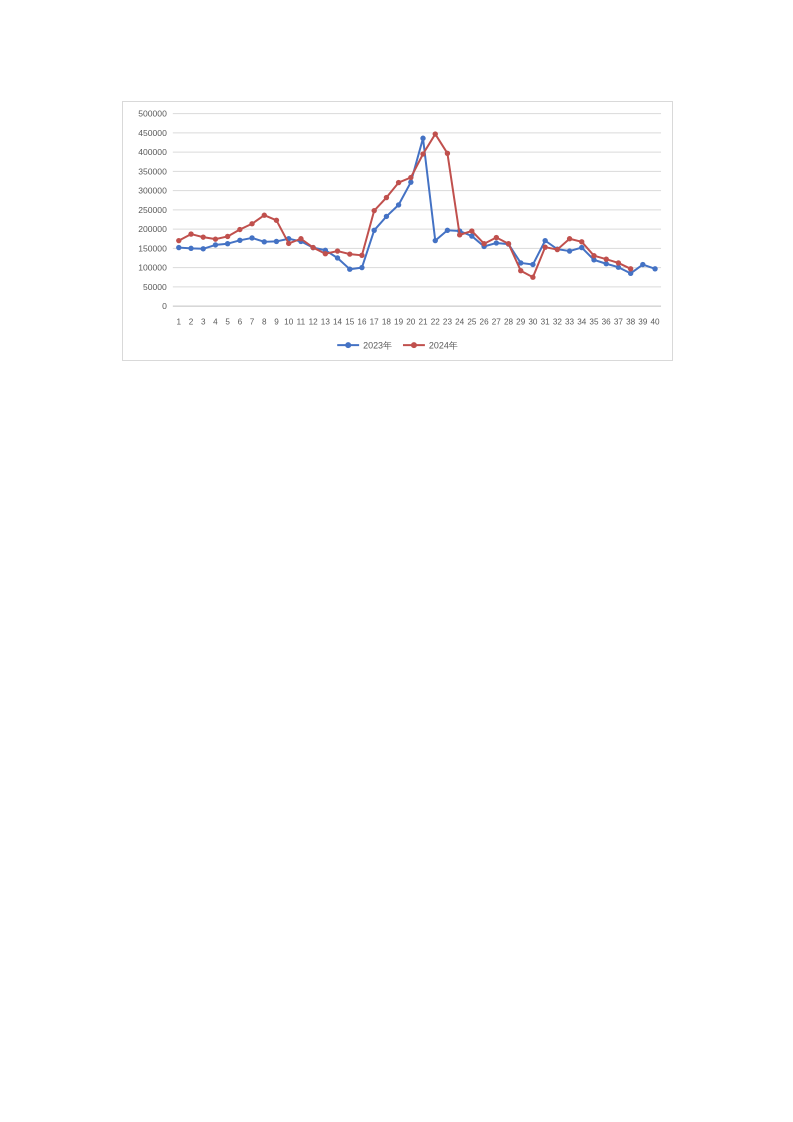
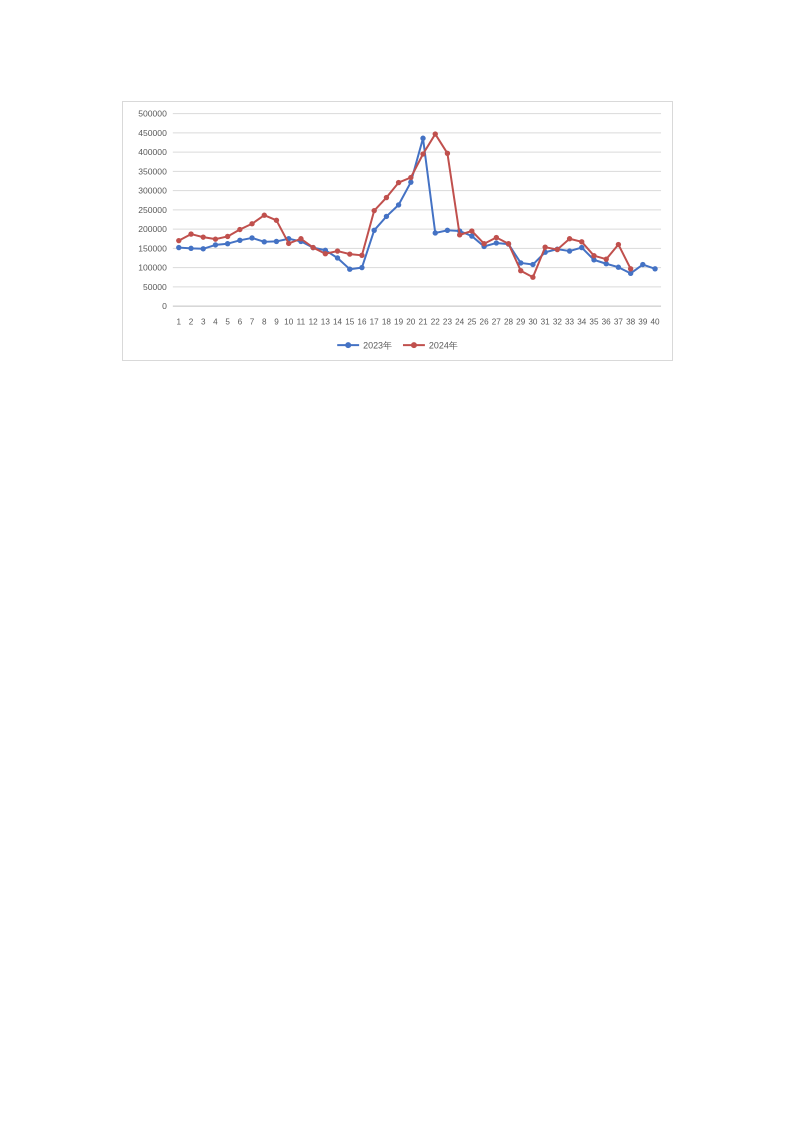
2023年/22: 170000 -> 190000
2023年/31: 170000 -> 140000
2024年/37: 110000 -> 160000
